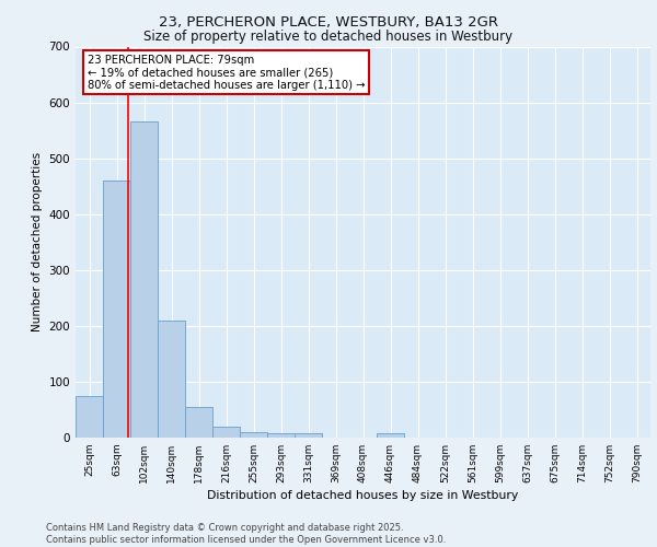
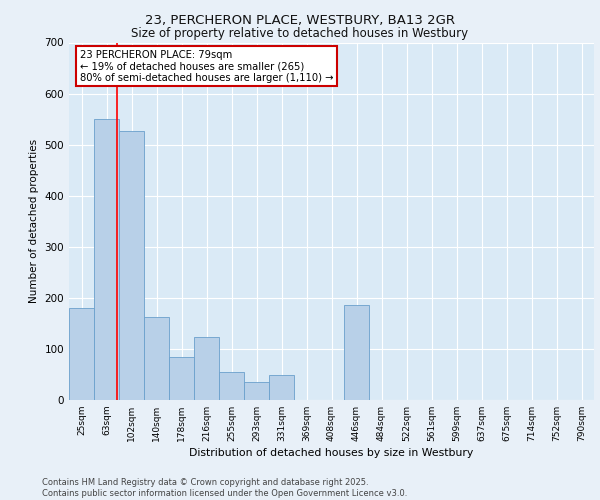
25sqm: 75 -> 180
63sqm: 460 -> 550
102sqm: 565 -> 526
140sqm: 210 -> 162
178sqm: 55 -> 84
216sqm: 20 -> 124
255sqm: 10 -> 54
293sqm: 8 -> 36
331sqm: 8 -> 48
446sqm: 8 -> 186
